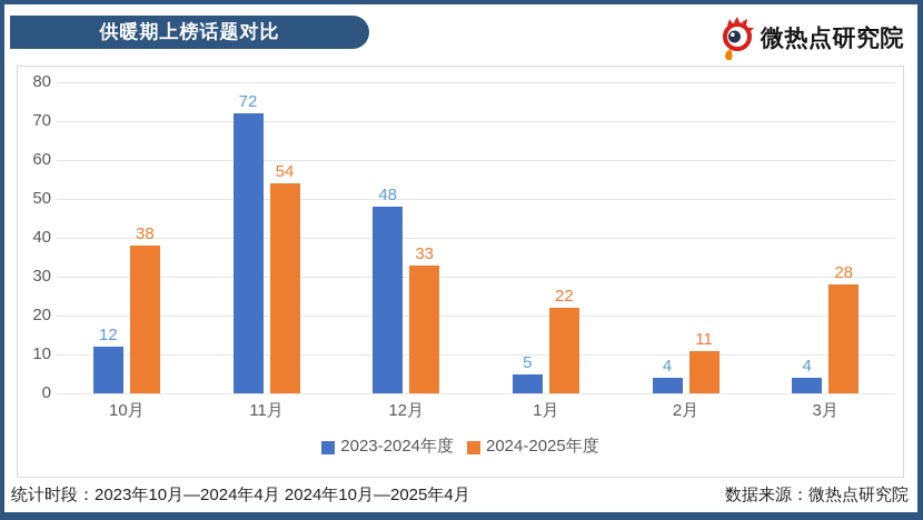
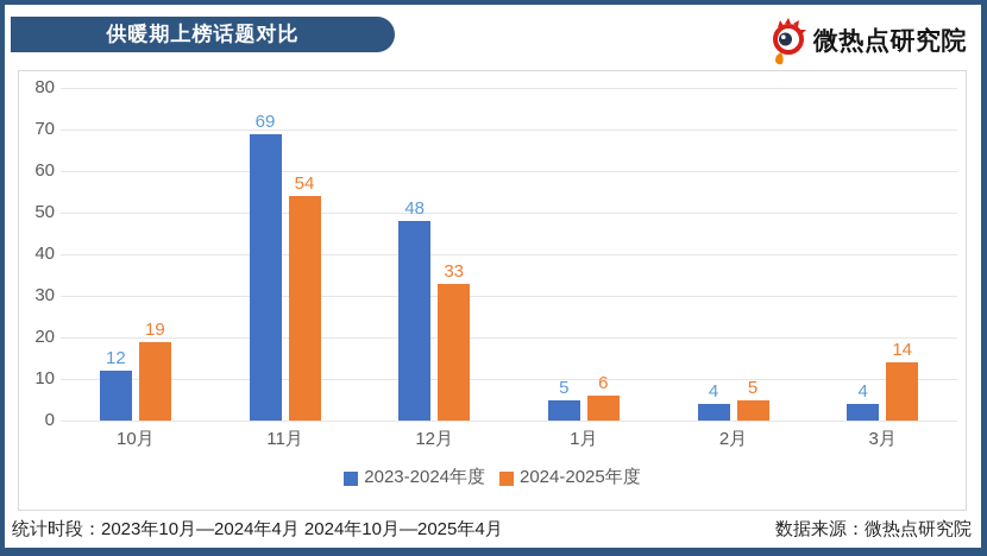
2024-2025年度/10月: 38 -> 19
2023-2024年度/11月: 72 -> 69
2024-2025年度/1月: 22 -> 6
2024-2025年度/2月: 11 -> 5
2024-2025年度/3月: 28 -> 14
